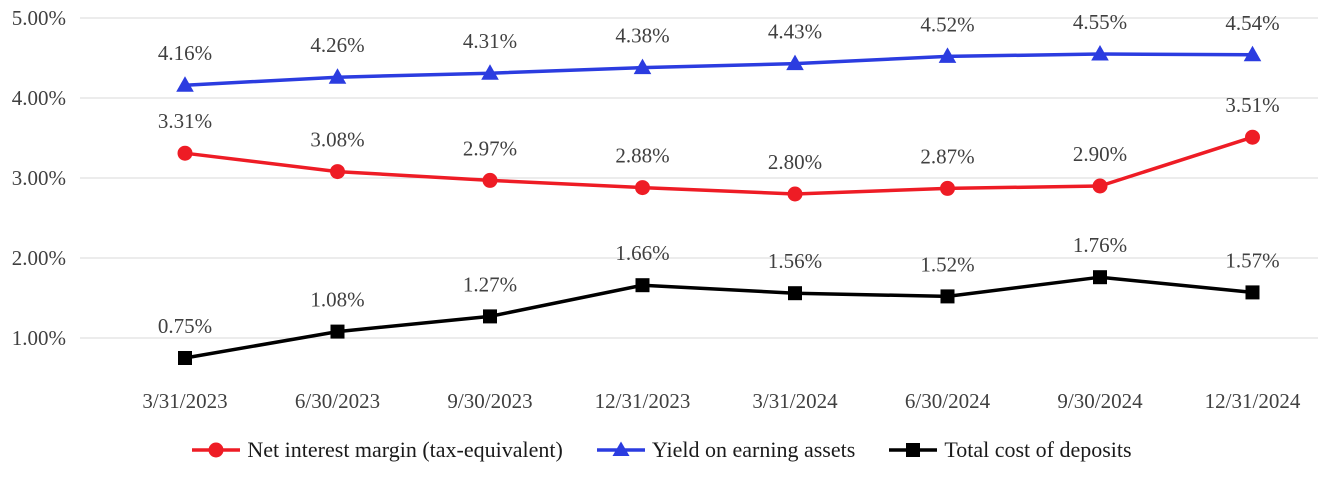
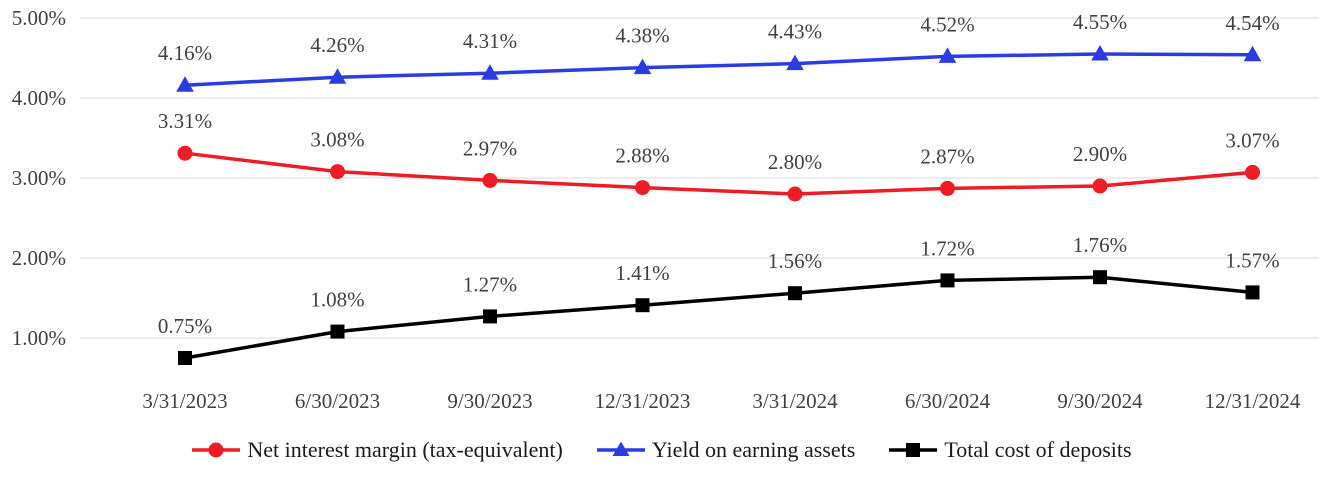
Total cost of deposits/12/31/2023: 1.66% -> 1.41%
Total cost of deposits/6/30/2024: 1.52% -> 1.72%
Net interest margin (tax-equivalent)/12/31/2024: 3.51% -> 3.07%
